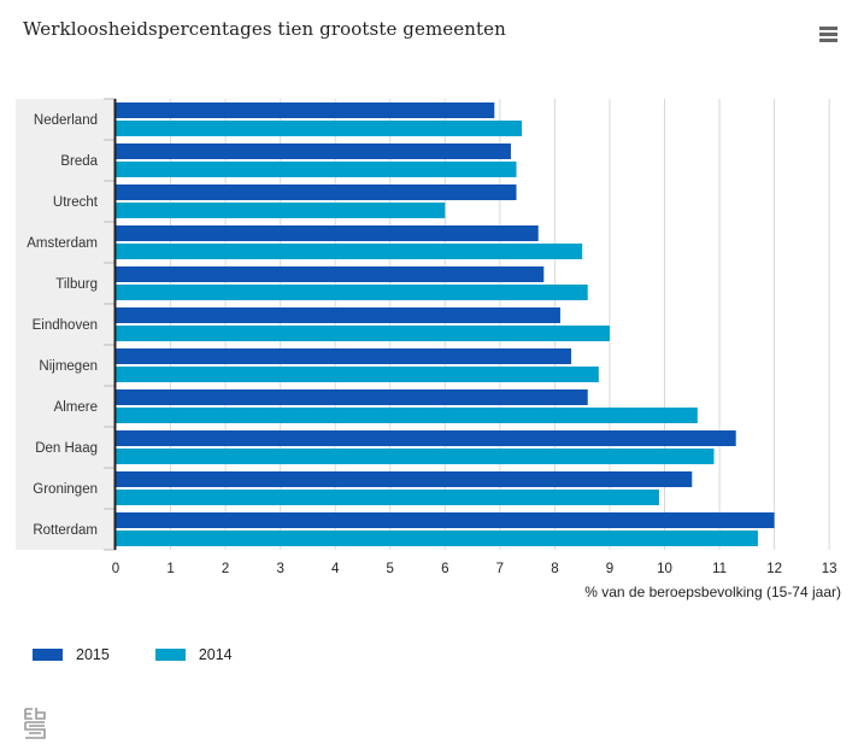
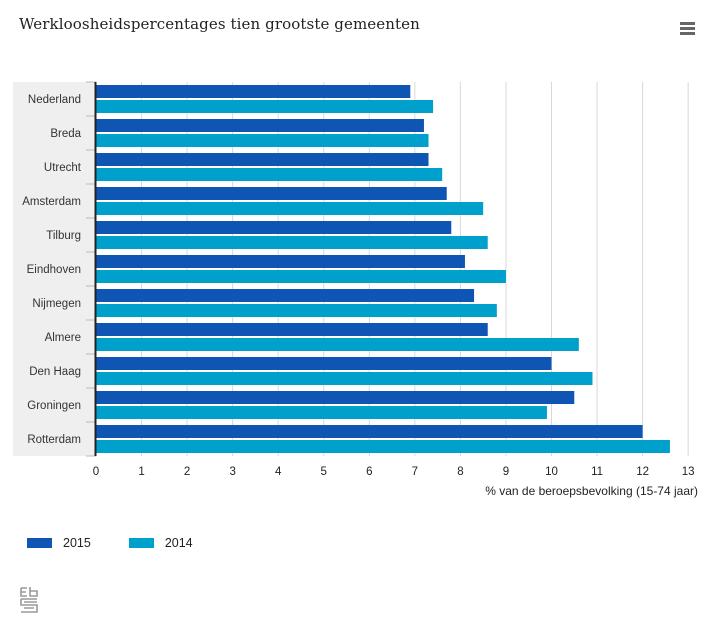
2014/Utrecht: 6.0 -> 7.6
2015/Den Haag: 11.3 -> 10.0
2014/Rotterdam: 11.7 -> 12.6
